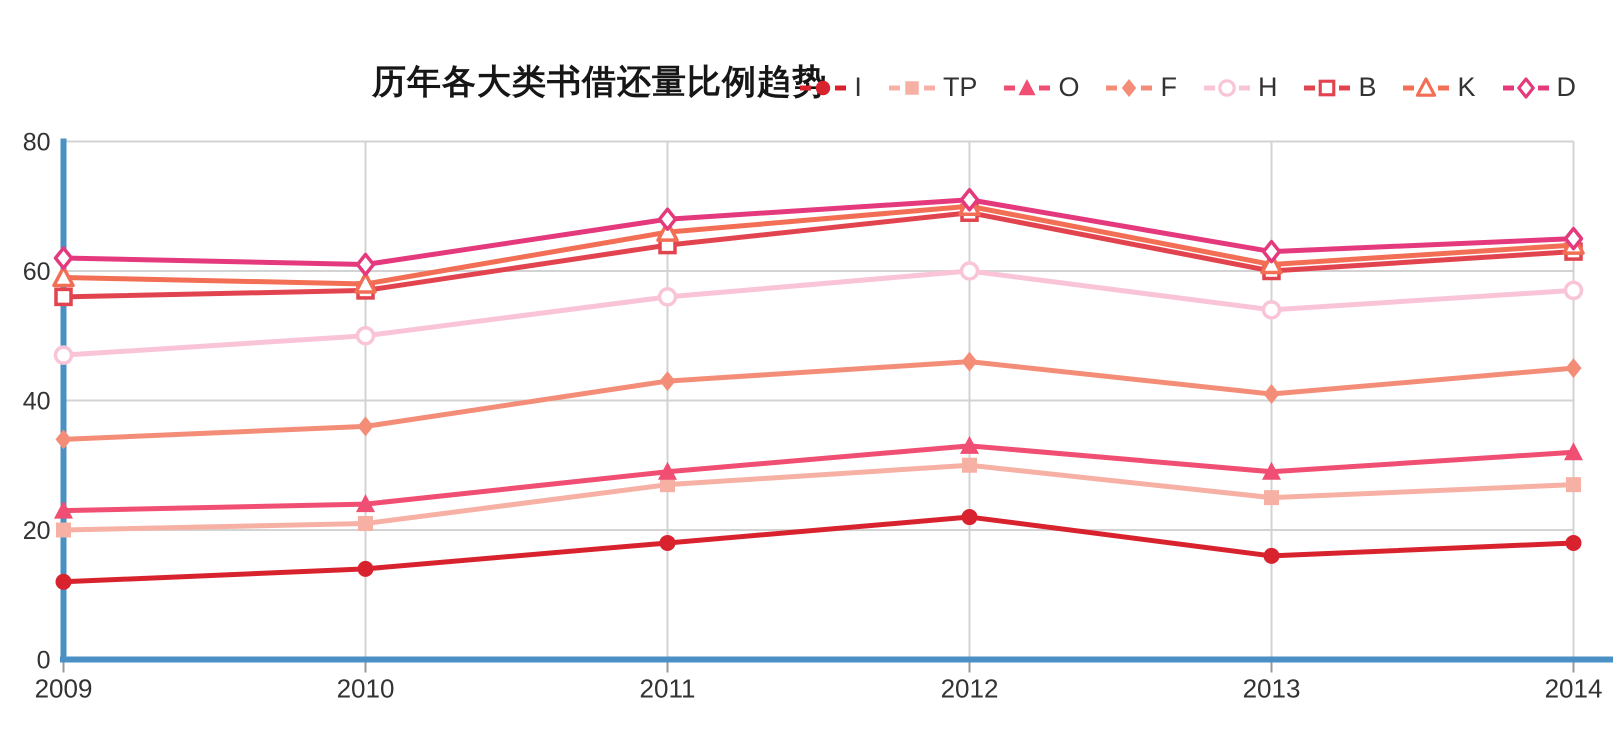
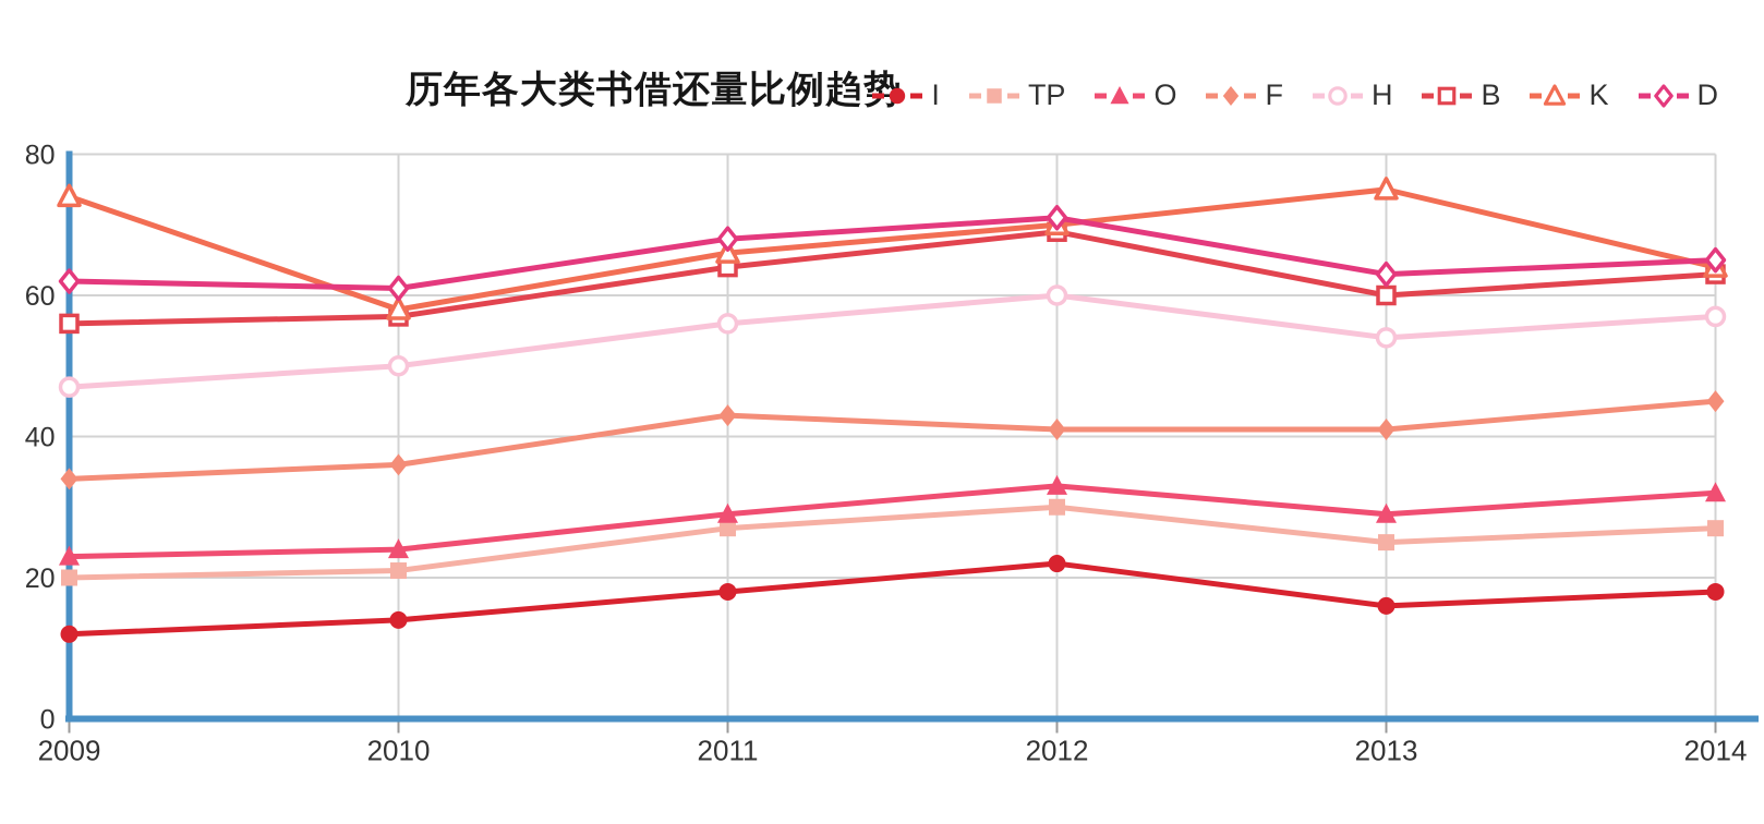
K/2009: 59 -> 74
F/2012: 46 -> 41
K/2013: 61 -> 75
